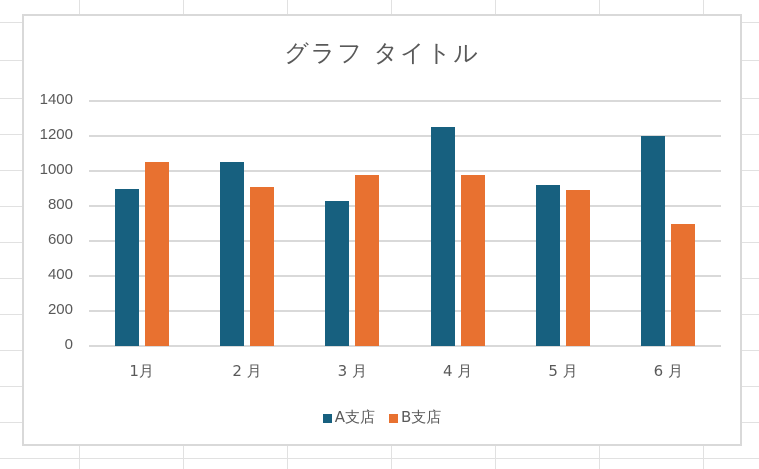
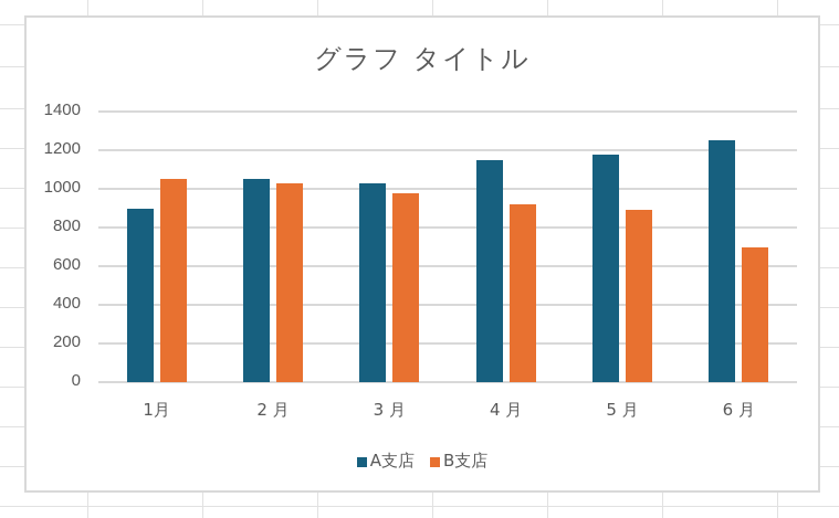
B支店/2 月: 910 -> 1030
A支店/3 月: 830 -> 1030
A支店/4 月: 1250 -> 1150
B支店/4 月: 980 -> 920
A支店/5 月: 920 -> 1180
A支店/6 月: 1200 -> 1250
